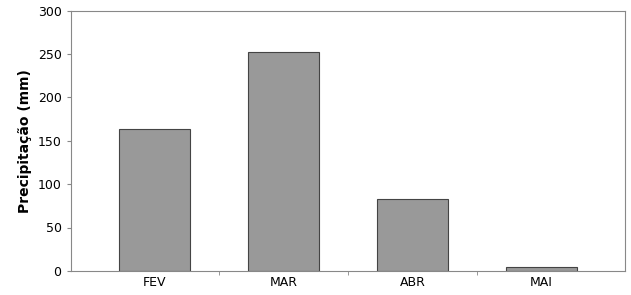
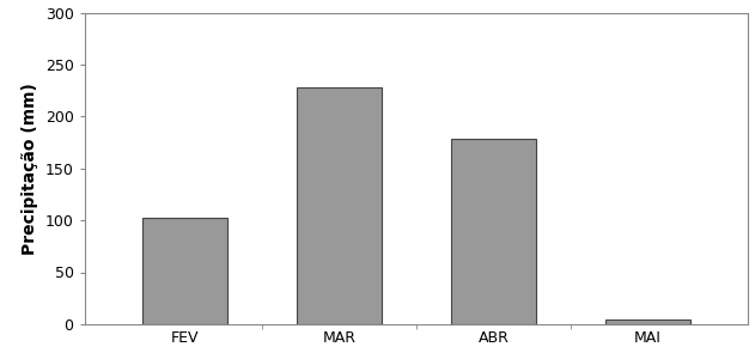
FEV: 163 -> 102
MAR: 252 -> 228
ABR: 83 -> 178
